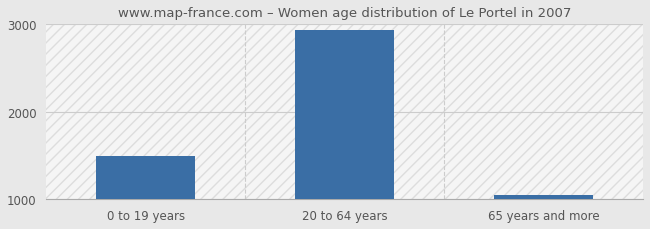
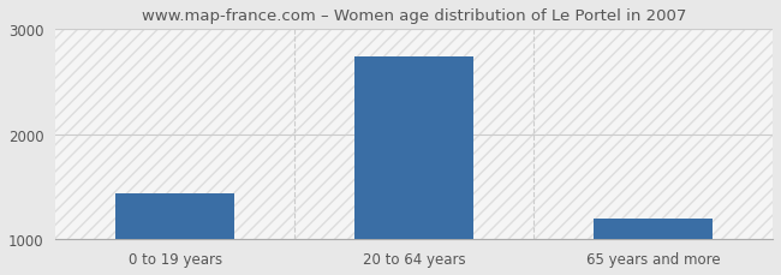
0 to 19 years: 1500 -> 1440
20 to 64 years: 2930 -> 2740
65 years and more: 1050 -> 1200
